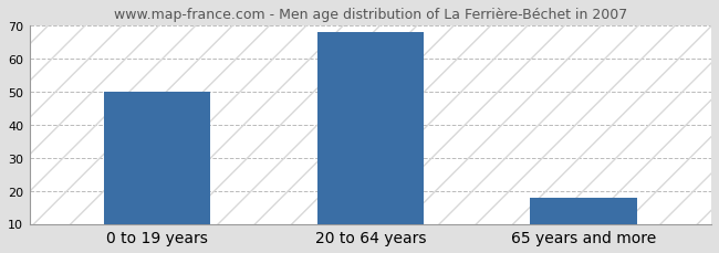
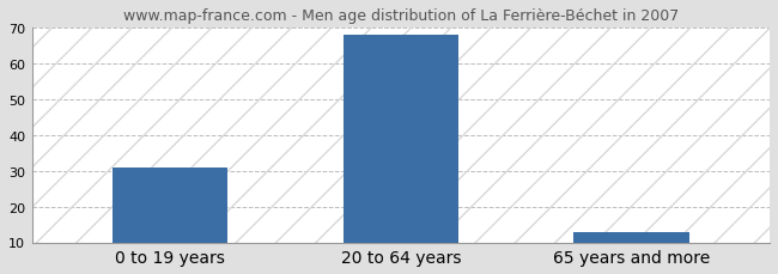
0 to 19 years: 50 -> 31
65 years and more: 18 -> 13
